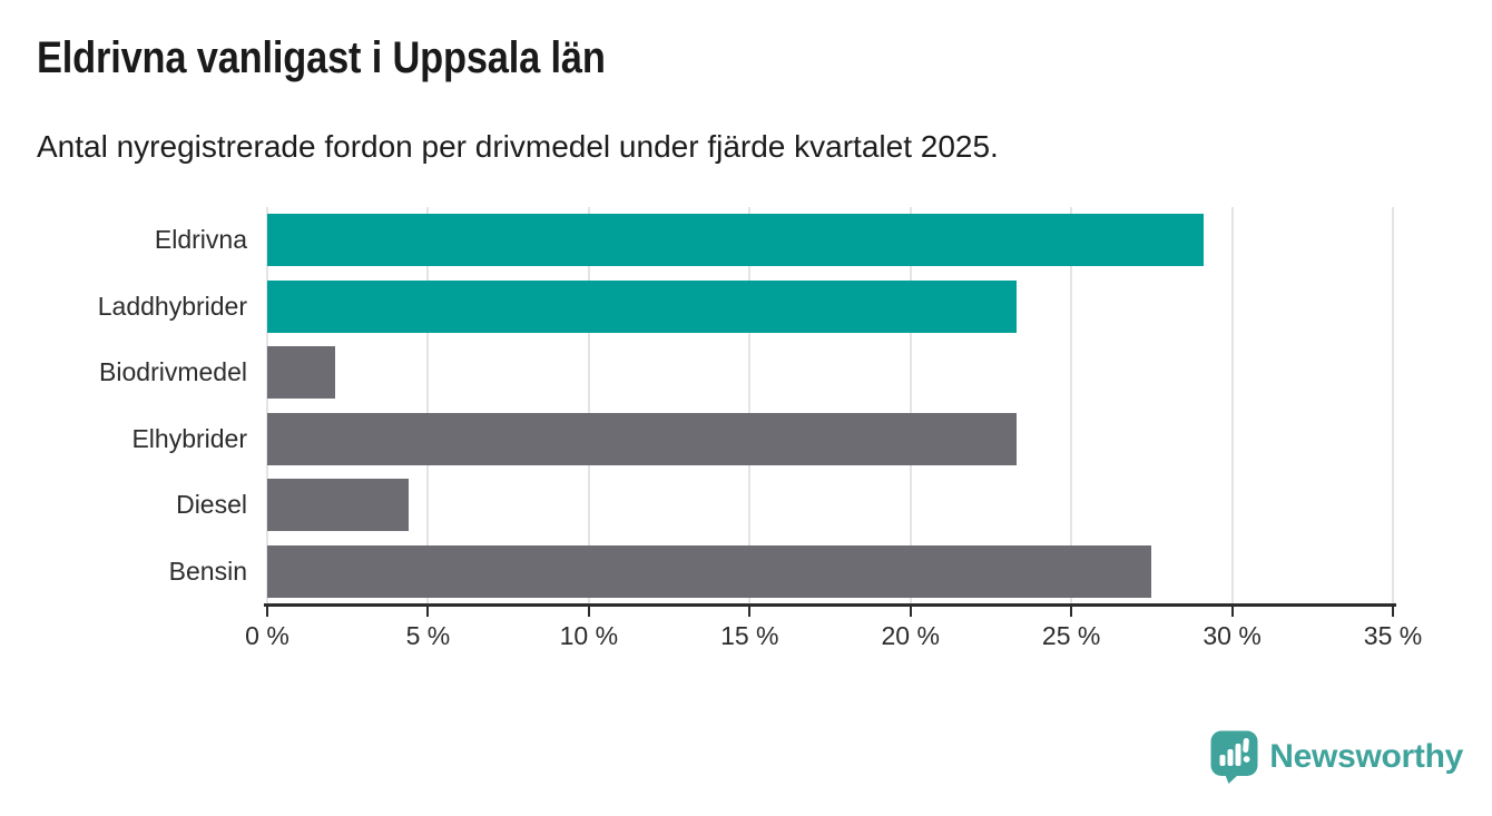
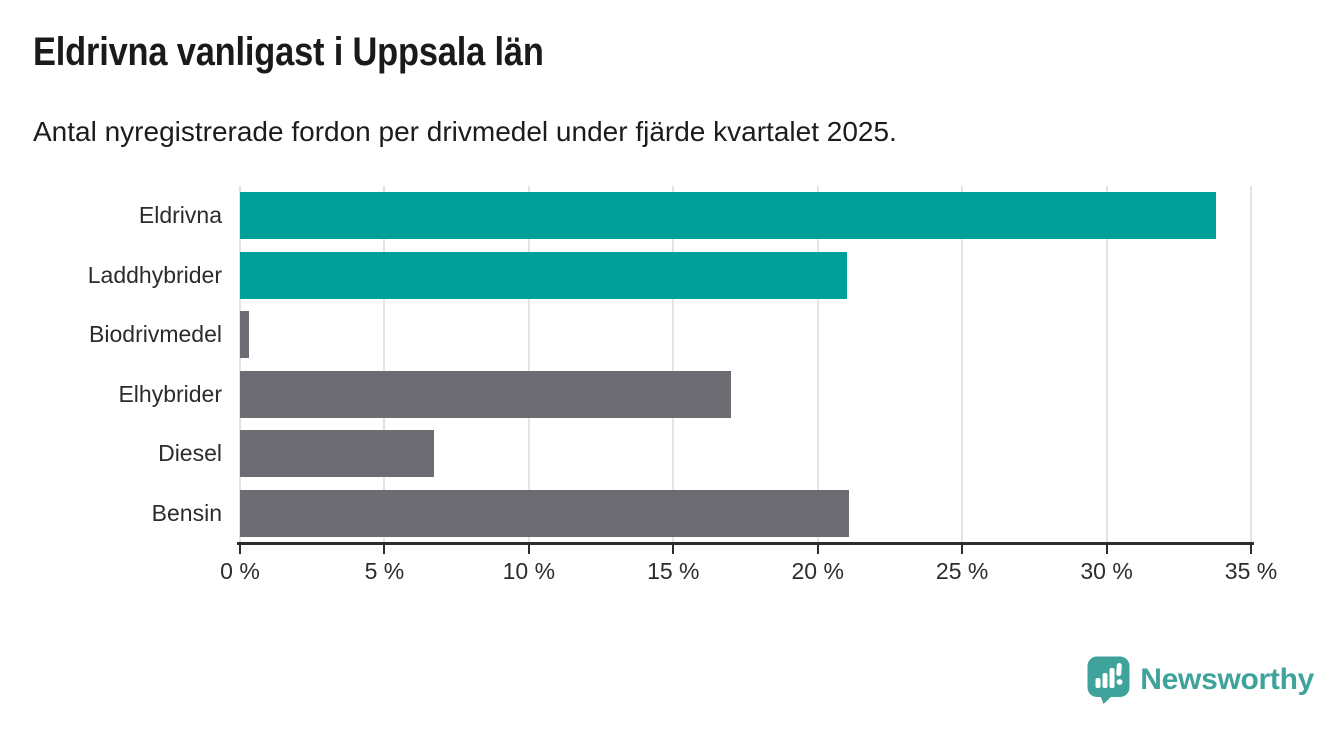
Eldrivna: 29.1% -> 33.8%
Laddhybrider: 23.3% -> 21.0%
Biodrivmedel: 2.1% -> 0.3%
Elhybrider: 23.3% -> 17.0%
Diesel: 4.4% -> 6.7%
Bensin: 27.5% -> 21.1%
